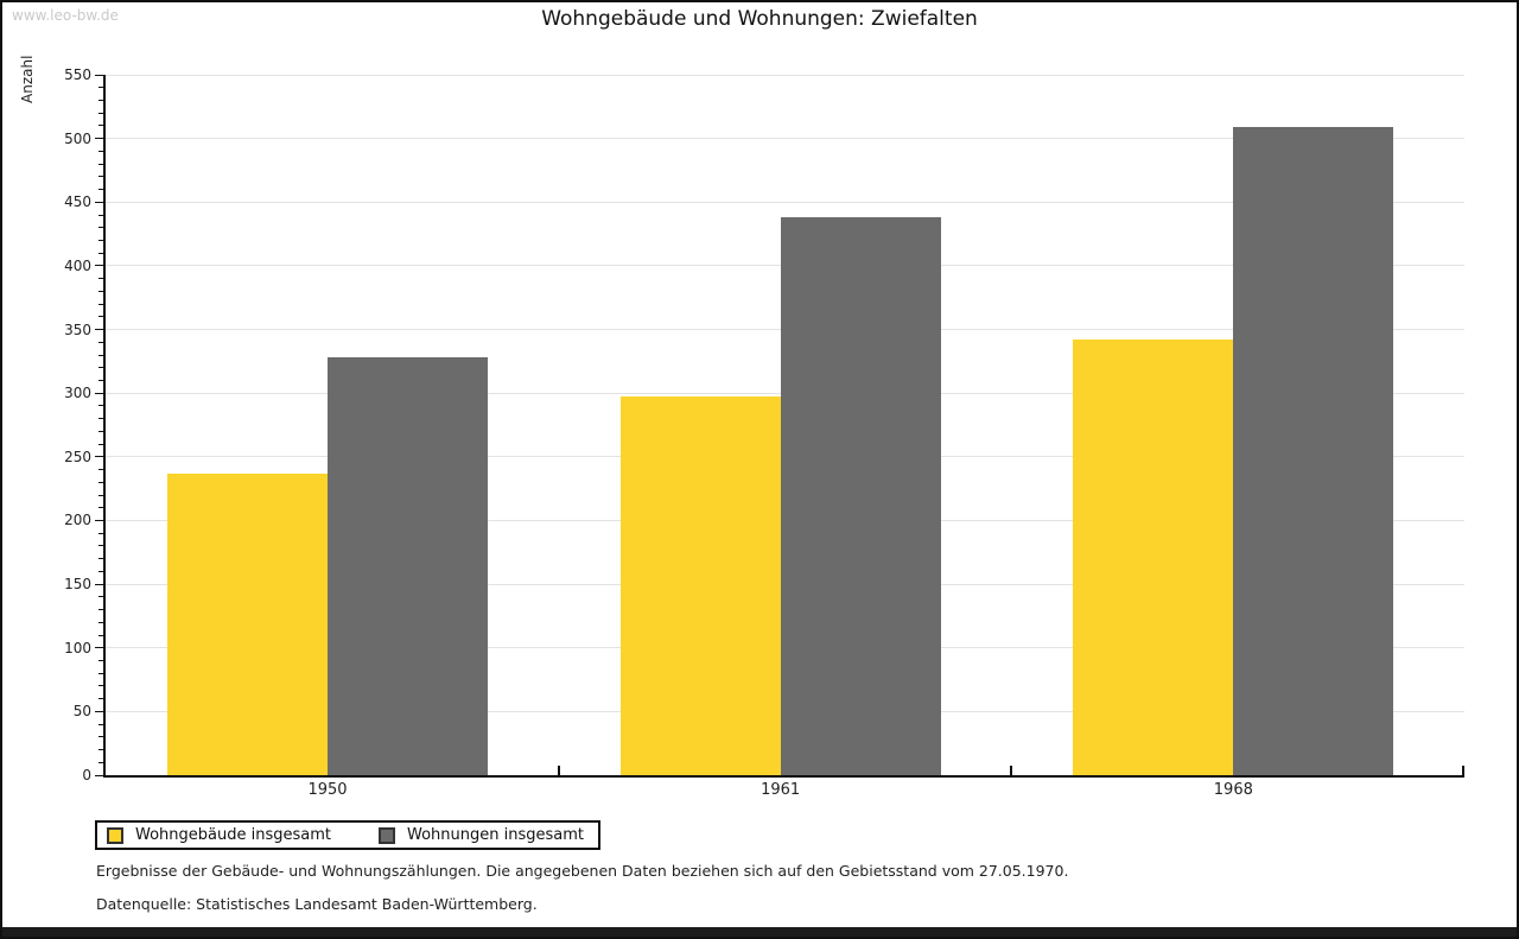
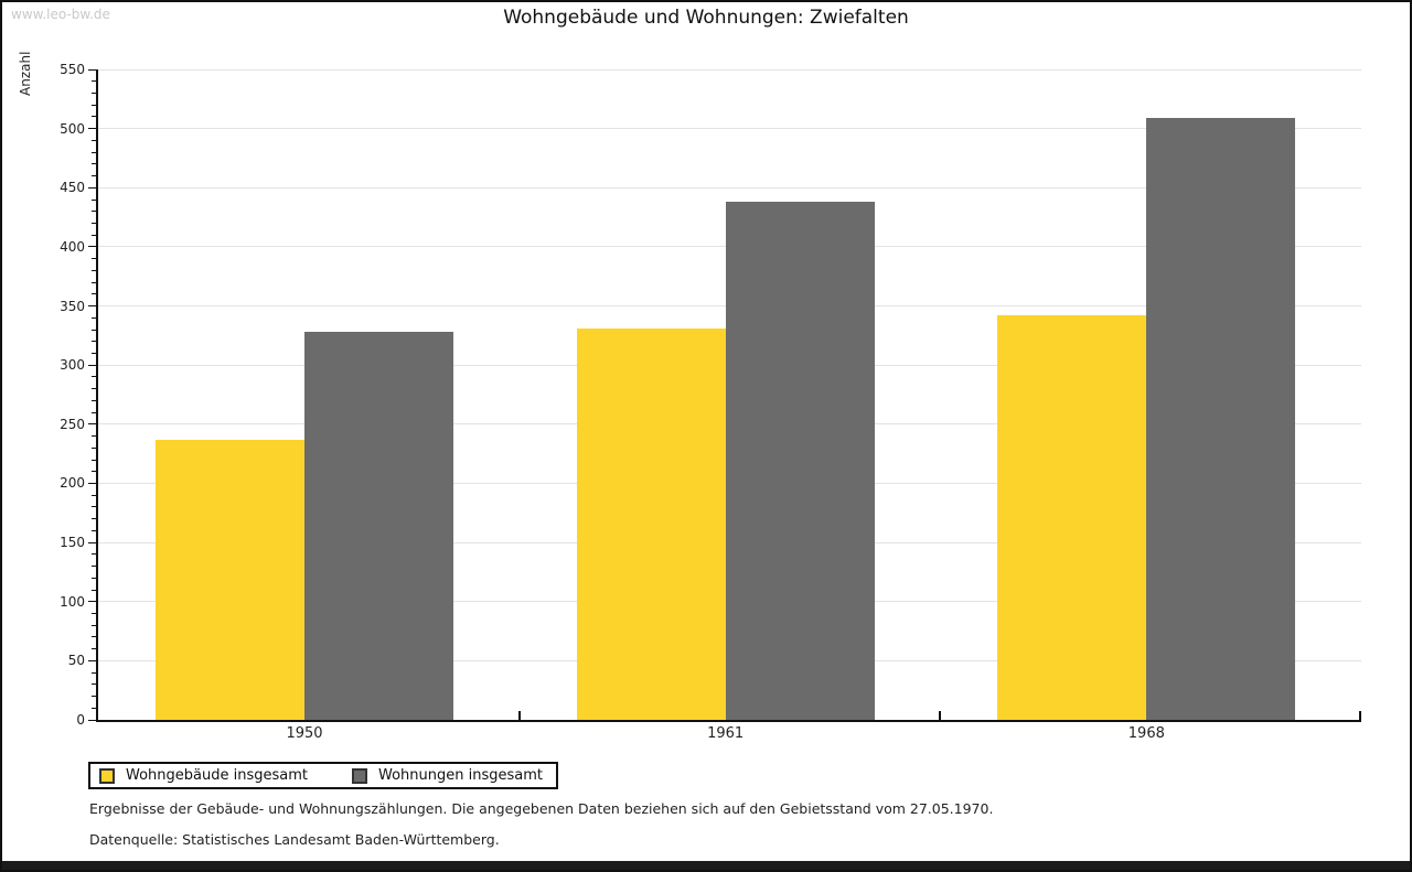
Wohngebäude insgesamt/1961: 297 -> 331
